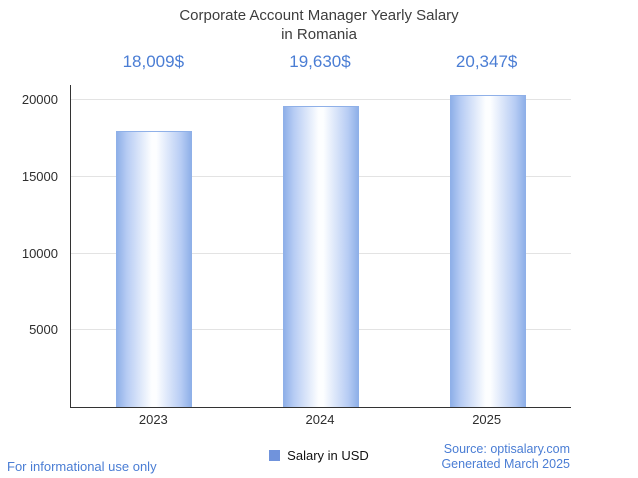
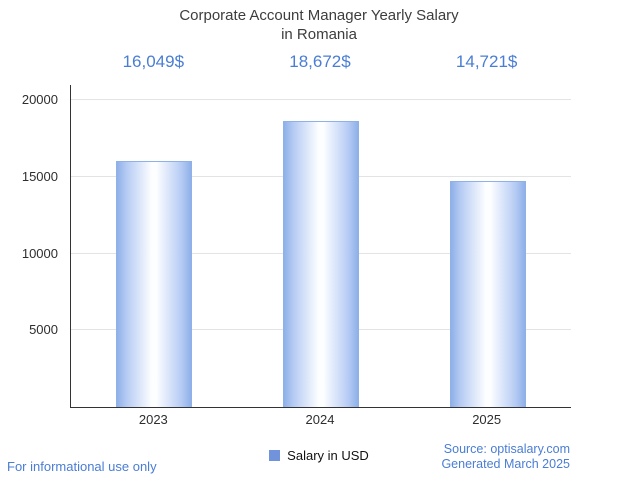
2023: 18,009 -> 16,049
2024: 19,630 -> 18,672
2025: 20,347 -> 14,721
